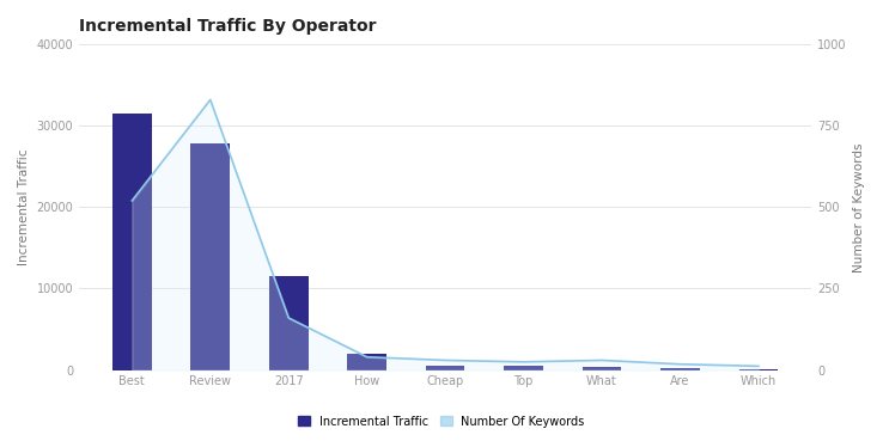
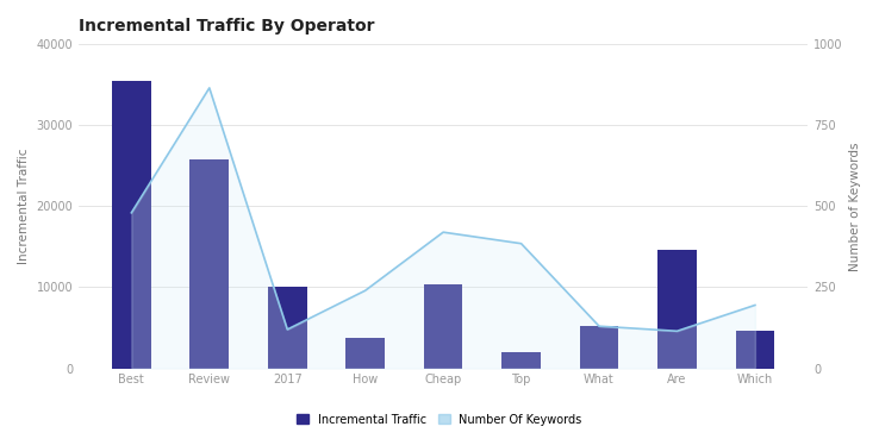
Incremental Traffic/Best: 31500 -> 35400
Number Of Keywords/Best: 520 -> 480
Incremental Traffic/Review: 27800 -> 25800
Number Of Keywords/Review: 830 -> 865
Incremental Traffic/2017: 11500 -> 10000
Number Of Keywords/2017: 160 -> 120
Incremental Traffic/How: 2000 -> 3800
Number Of Keywords/How: 40 -> 240
Incremental Traffic/Cheap: 500 -> 10400
Number Of Keywords/Cheap: 30 -> 420
Incremental Traffic/Top: 500 -> 2000
Number Of Keywords/Top: 25 -> 385
Incremental Traffic/What: 400 -> 5200
Number Of Keywords/What: 30 -> 130
Incremental Traffic/Are: 200 -> 14600
Number Of Keywords/Are: 18 -> 115
Incremental Traffic/Which: 200 -> 4600
Number Of Keywords/Which: 12 -> 195
